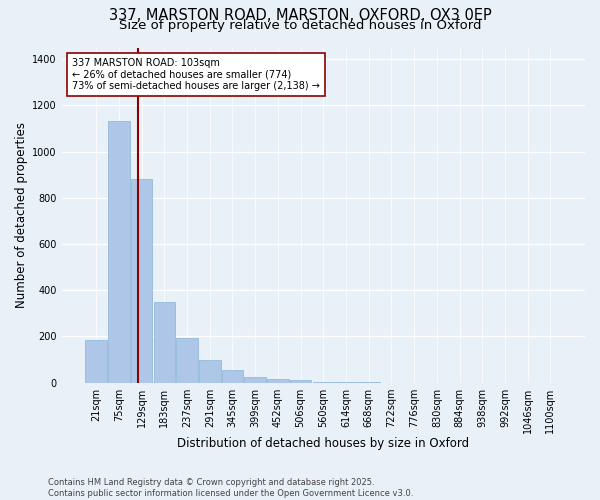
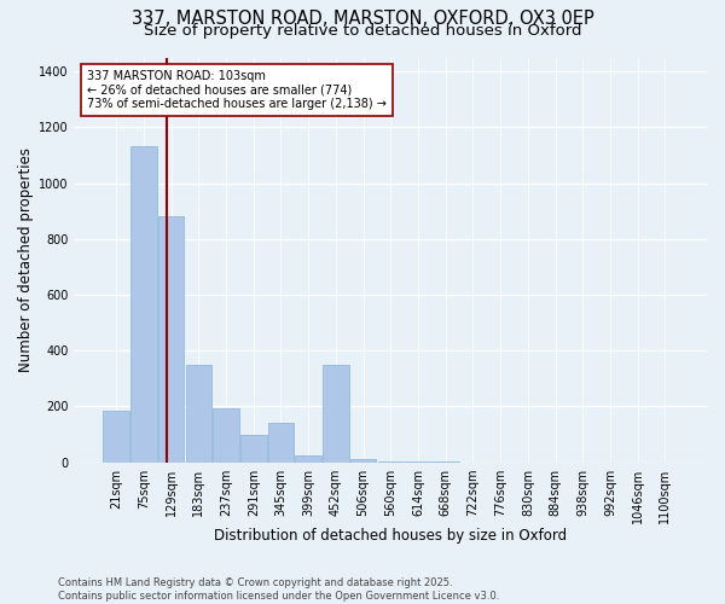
345sqm: 55 -> 140
452sqm: 15 -> 350
